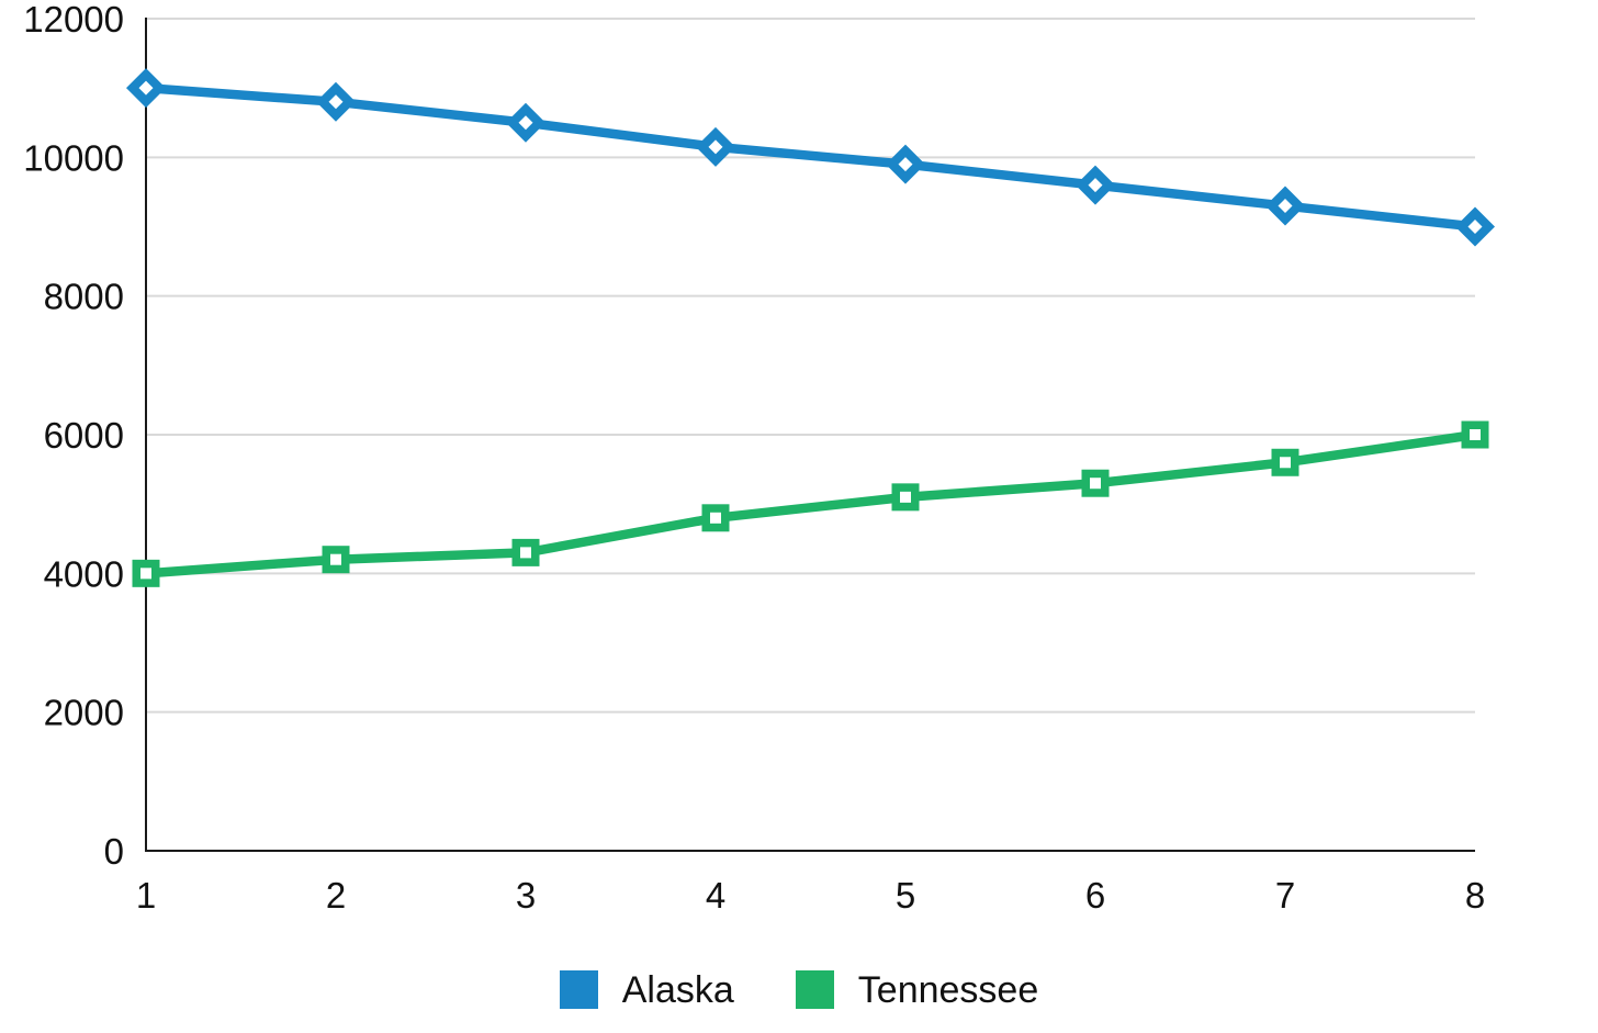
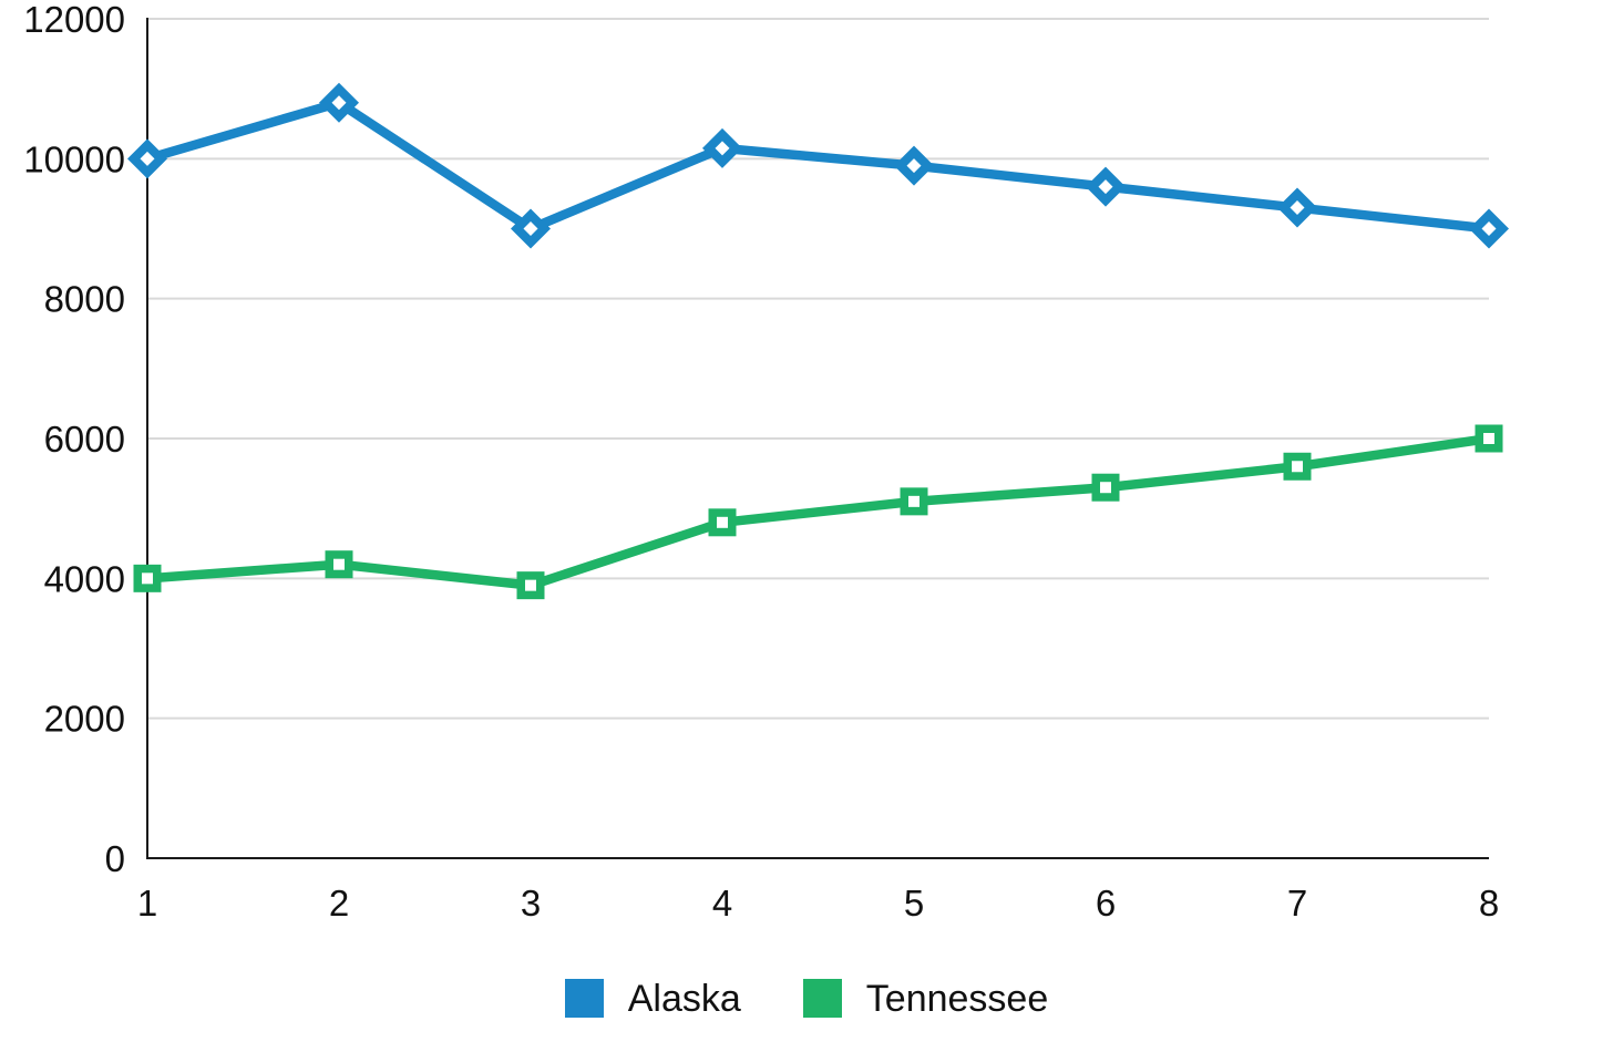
Alaska/1: 11000 -> 10000
Alaska/3: 10500 -> 9000
Tennessee/3: 4300 -> 3900
